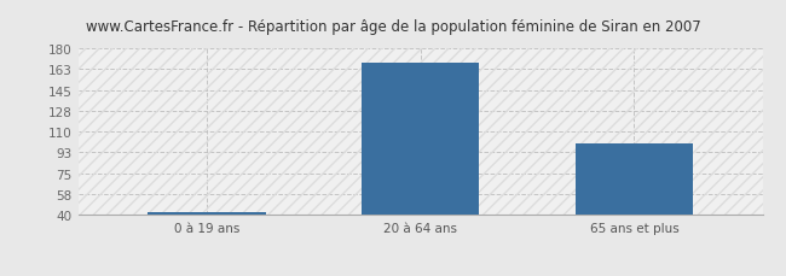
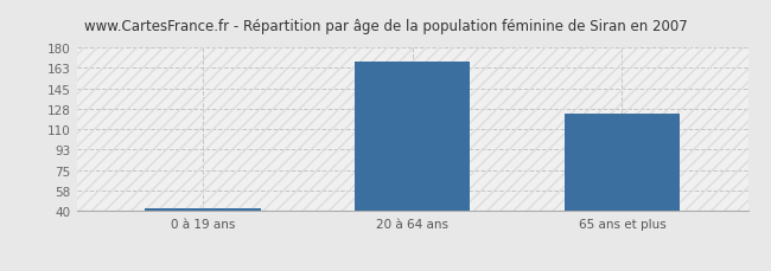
65 ans et plus: 100 -> 124
